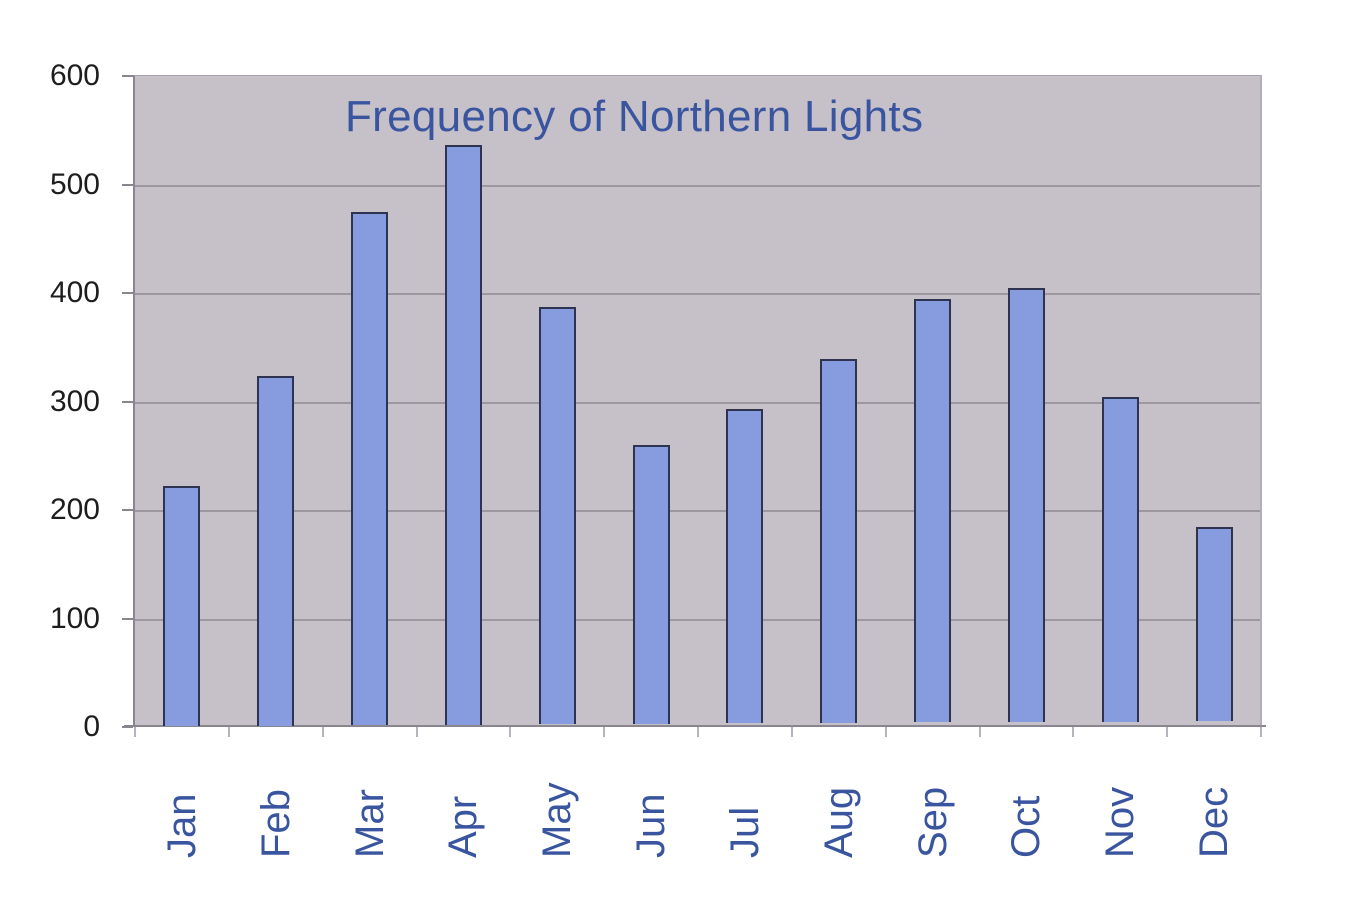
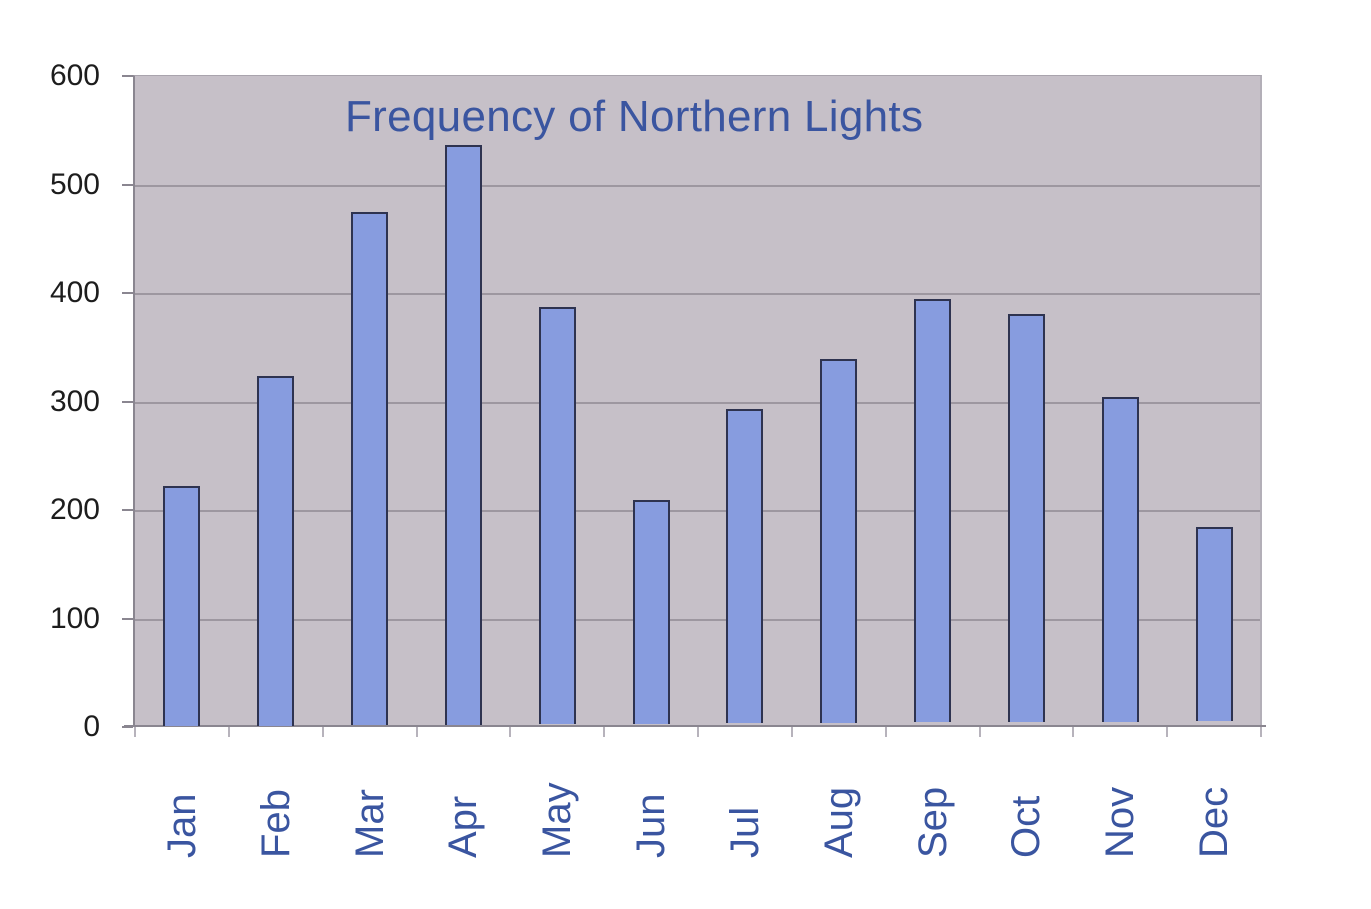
Jun: 258 -> 207
Oct: 401 -> 377
